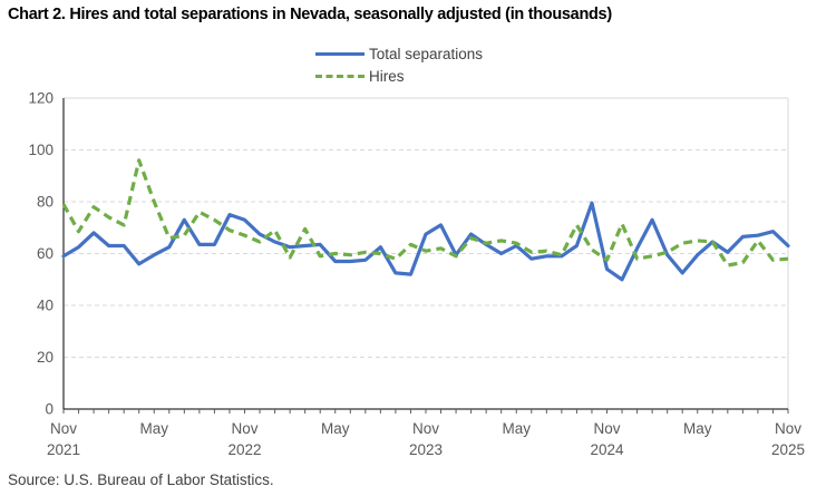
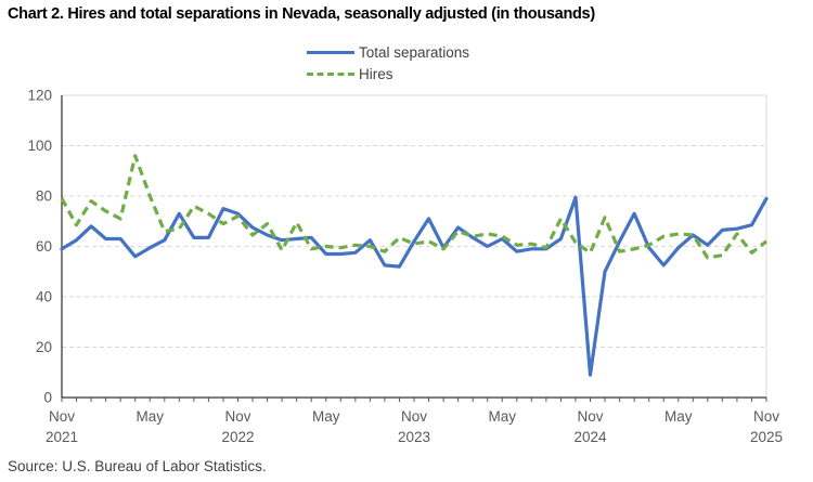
Hires/Nov 2022: 67 -> 72
Total separations/Nov 2023: 68 -> 62
Total separations/Nov 2024: 54 -> 9
Total separations/Nov 2025: 63 -> 79
Hires/Nov 2025: 58 -> 62
